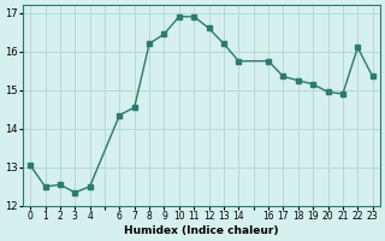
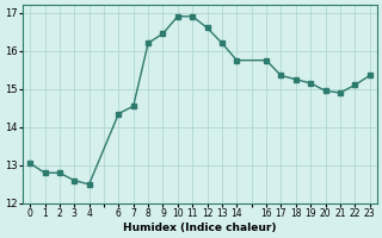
1: 12.50 -> 12.80
2: 12.55 -> 12.80
3: 12.35 -> 12.60
22: 16.10 -> 15.10
